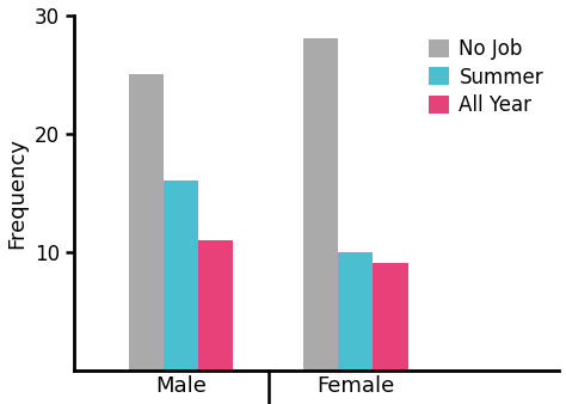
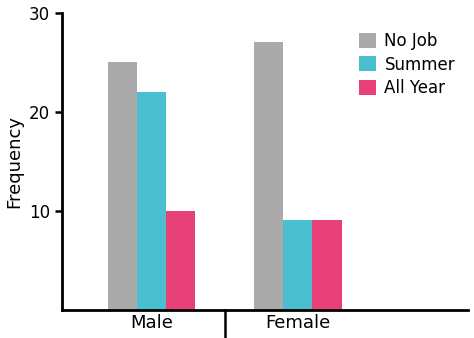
Summer/Male: 16 -> 22
All Year/Male: 11 -> 10
No Job/Female: 28 -> 27
Summer/Female: 10 -> 9
